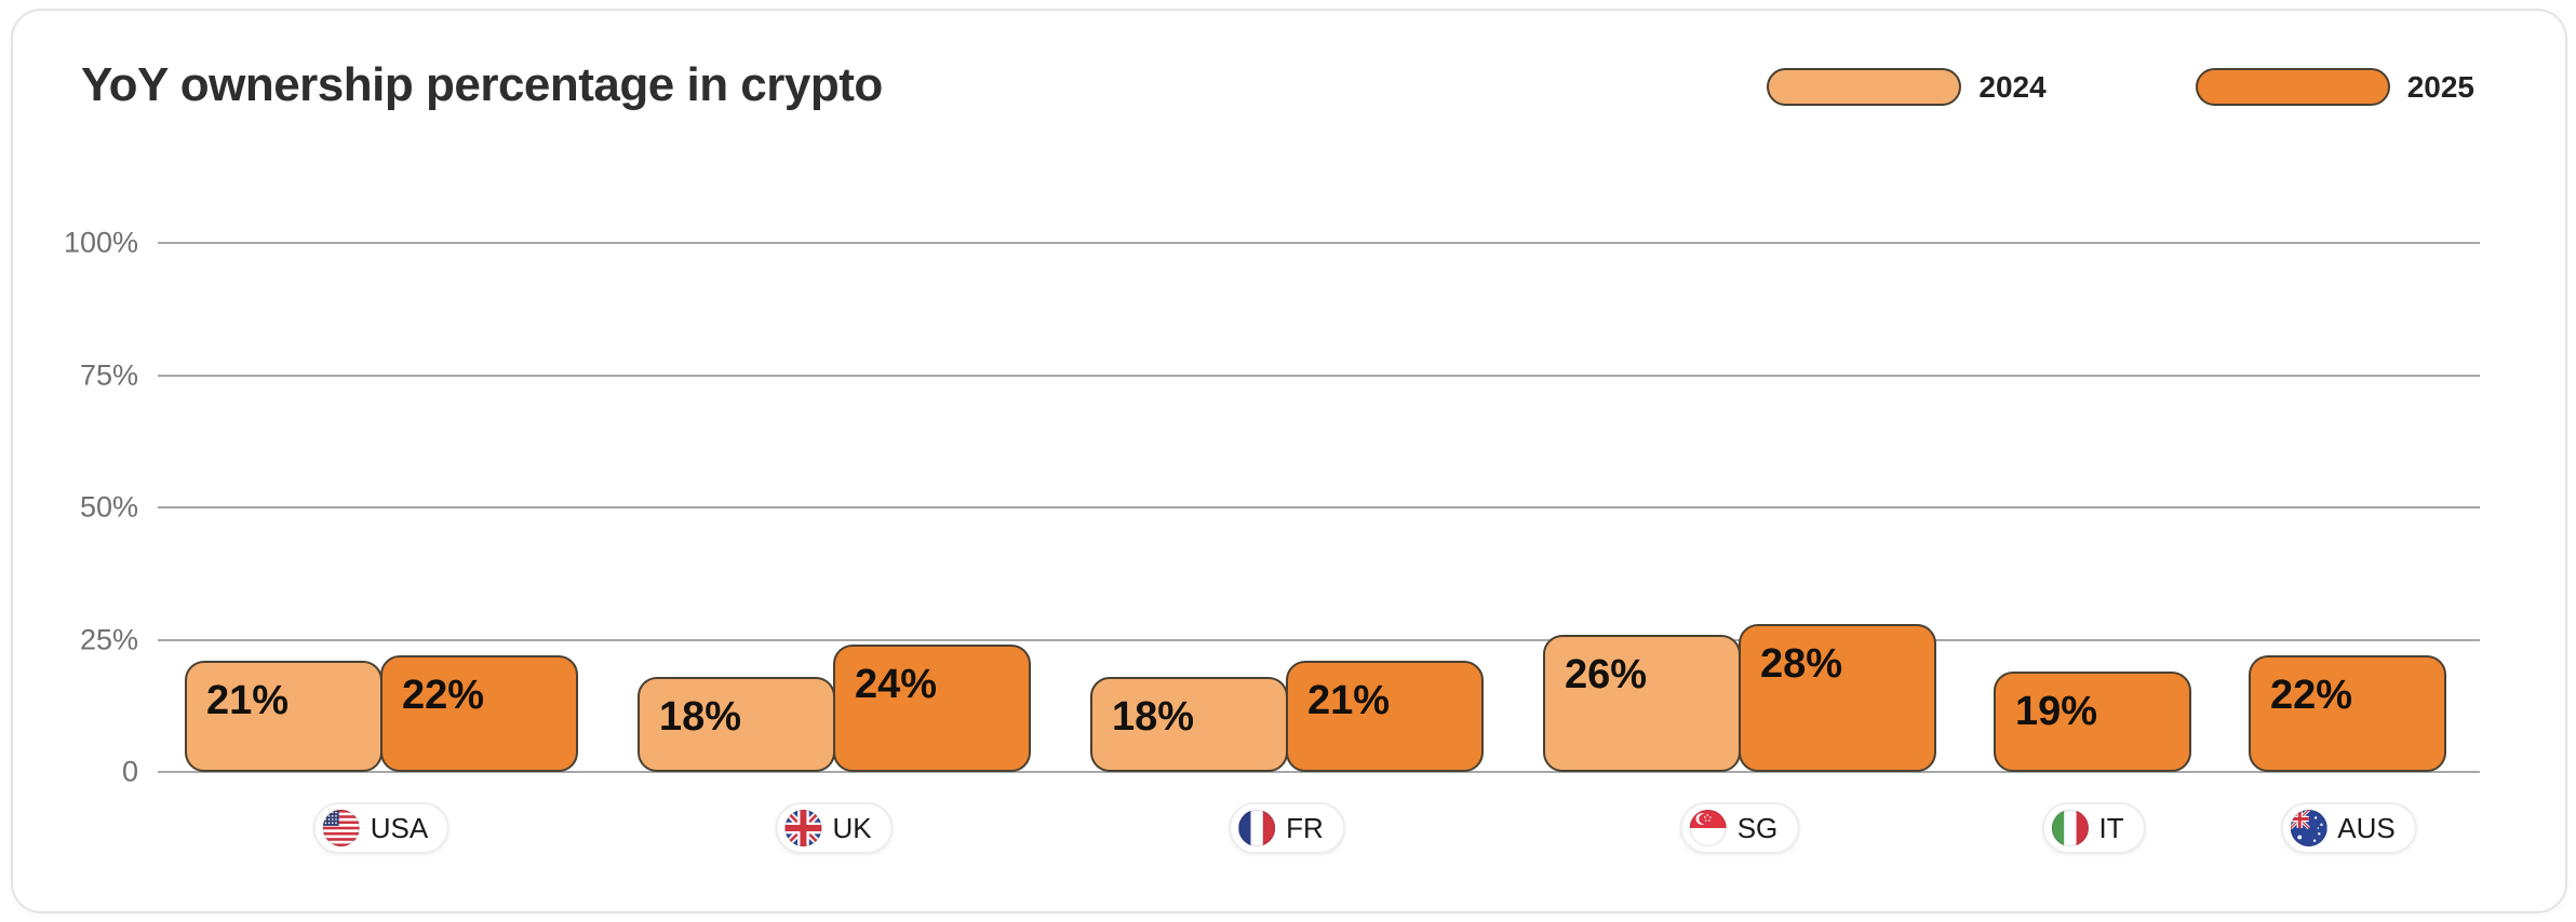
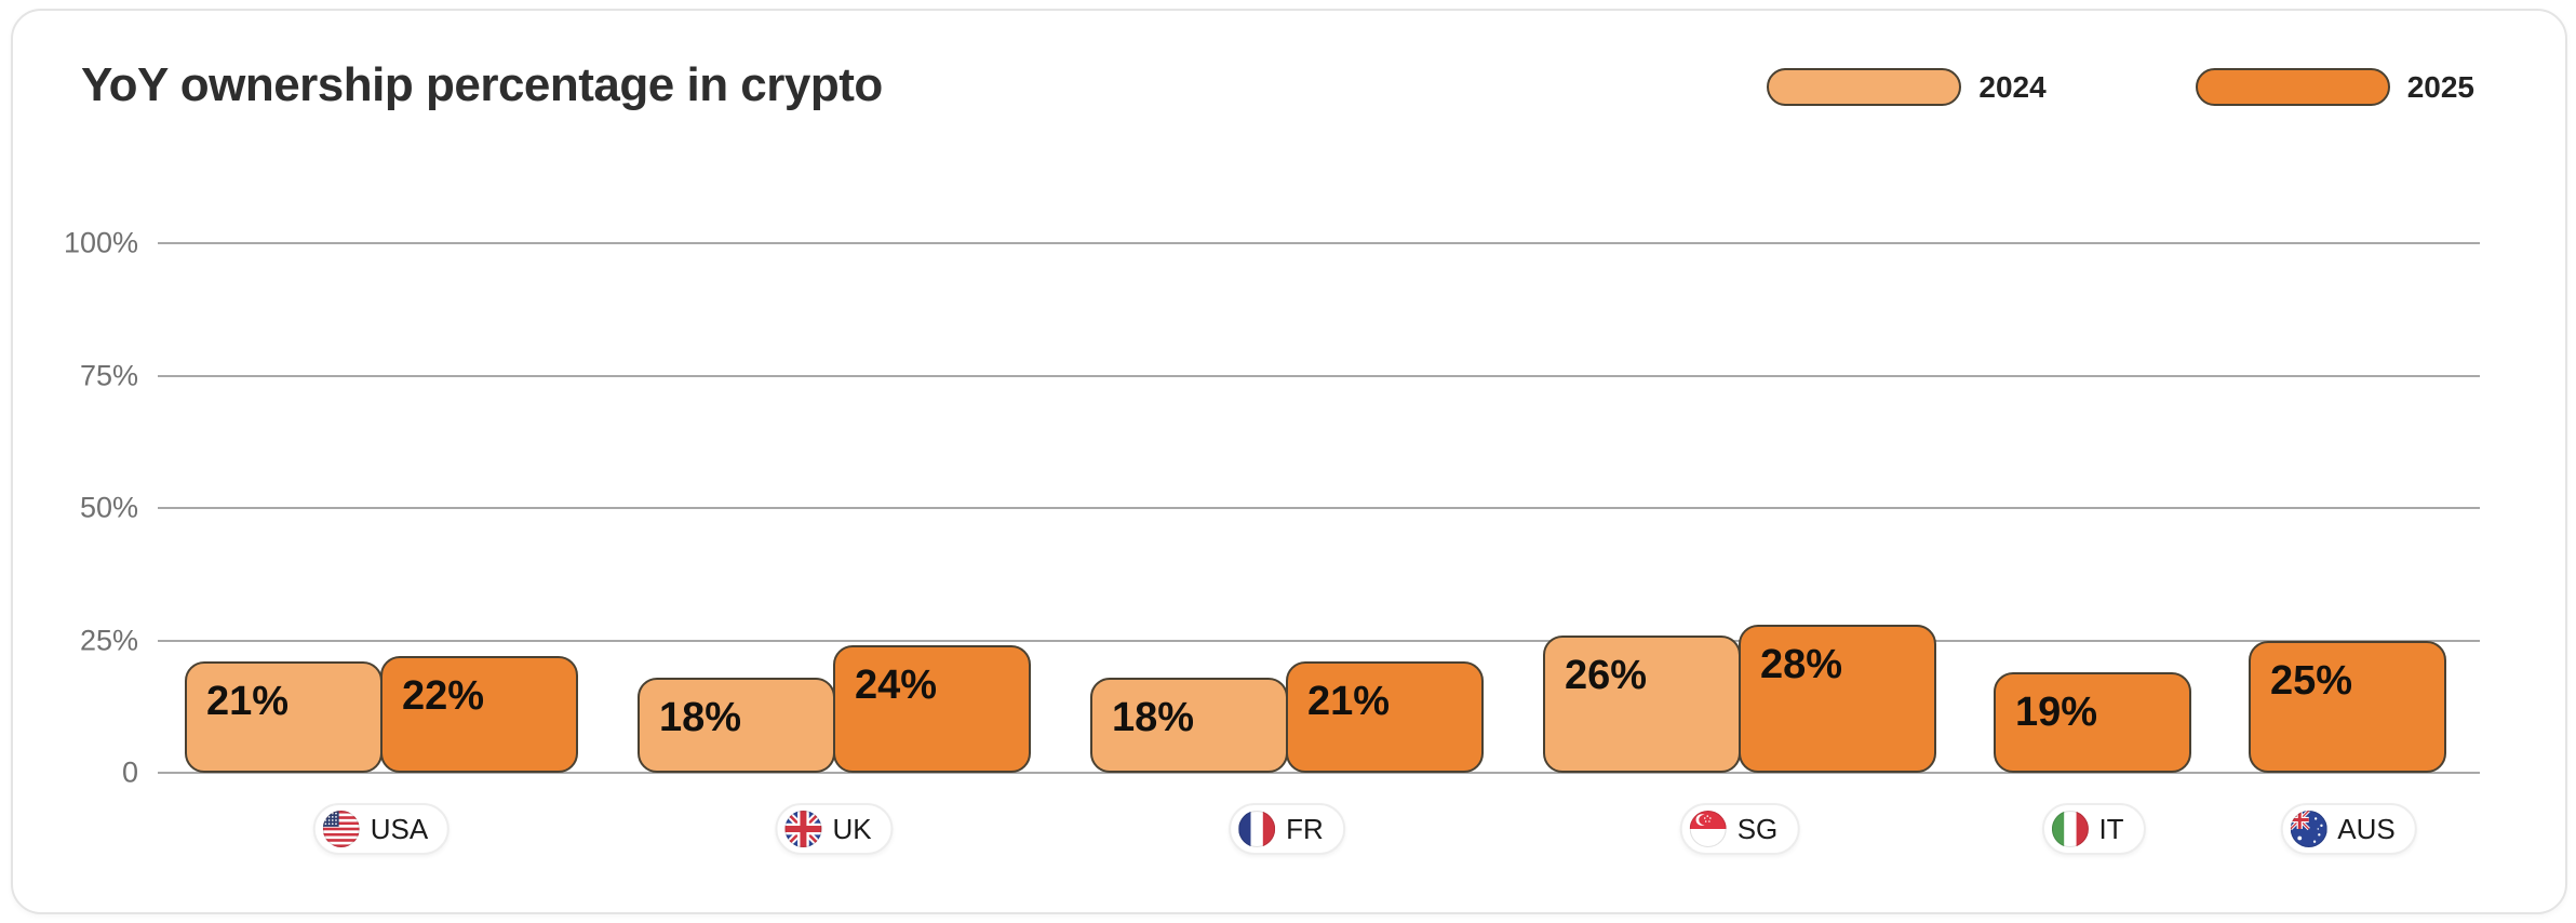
2025/AUS: 22% -> 25%
